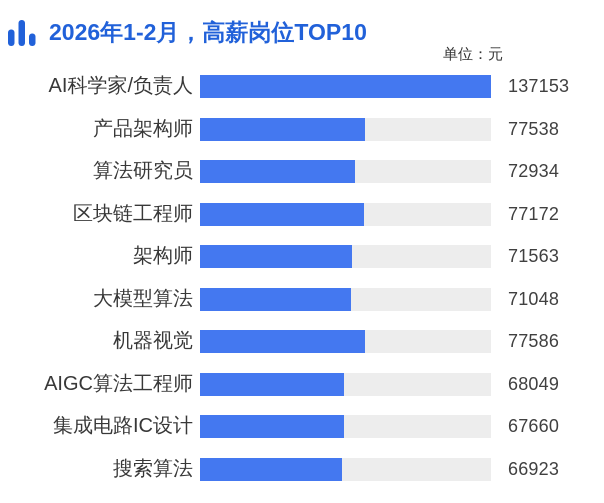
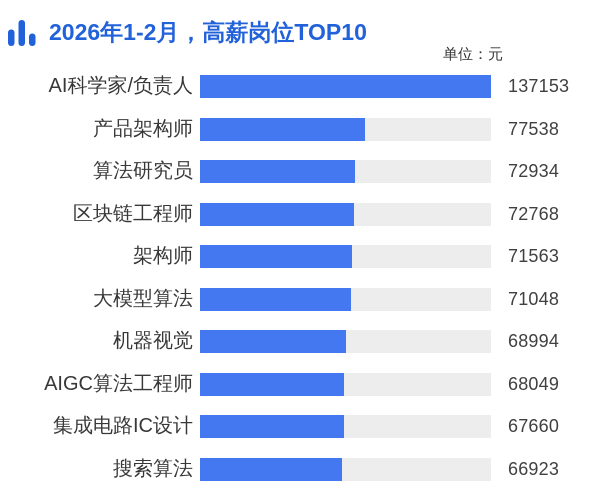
区块链工程师: 77172 -> 72768
机器视觉: 77586 -> 68994
